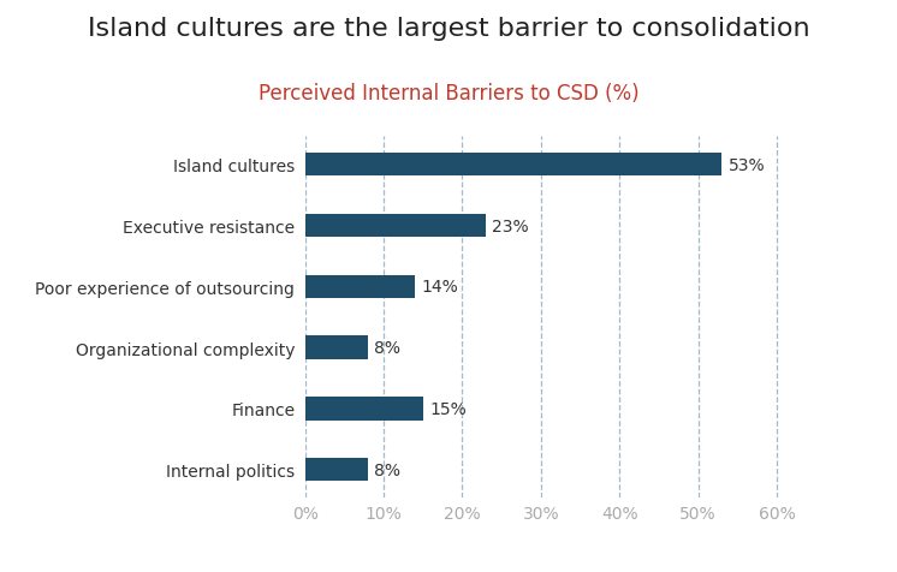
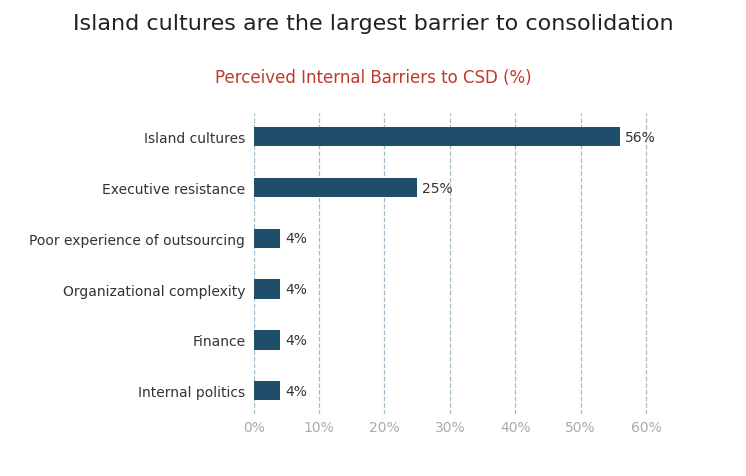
Island cultures: 53% -> 56%
Executive resistance: 23% -> 25%
Poor experience of outsourcing: 14% -> 4%
Organizational complexity: 8% -> 4%
Finance: 15% -> 4%
Internal politics: 8% -> 4%
